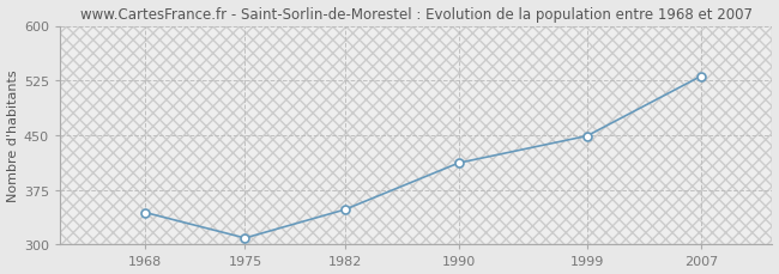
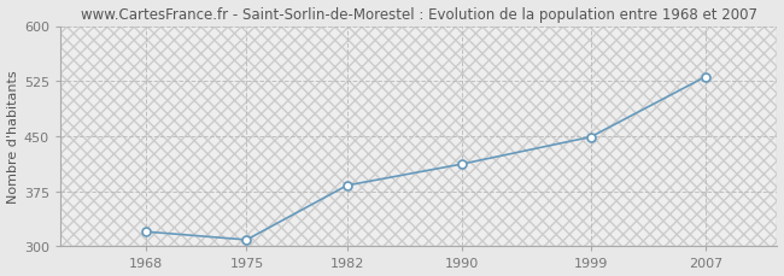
1968: 344 -> 320
1982: 348 -> 383
